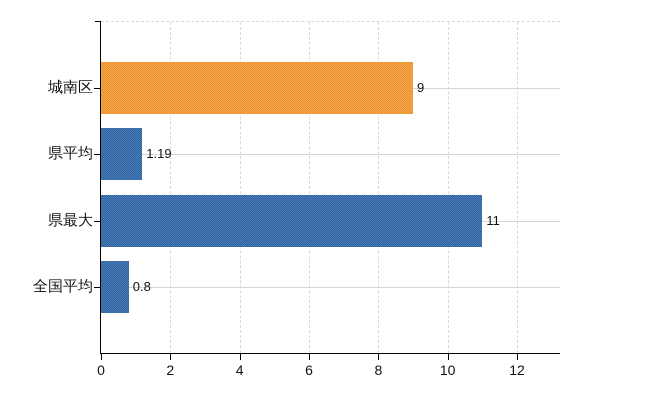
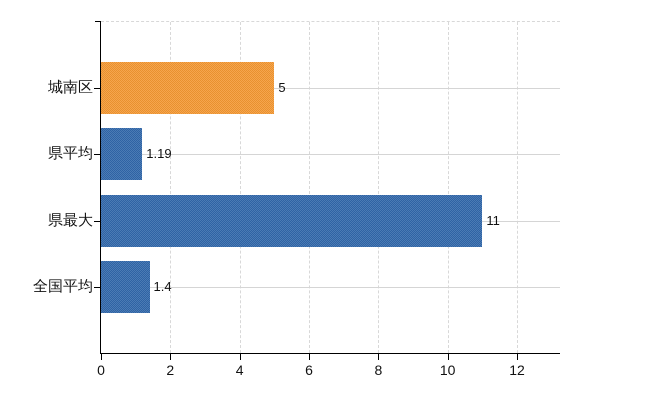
城南区: 9 -> 5
全国平均: 0.8 -> 1.4
